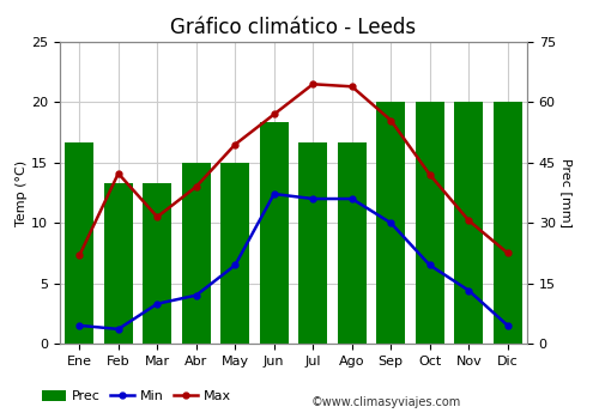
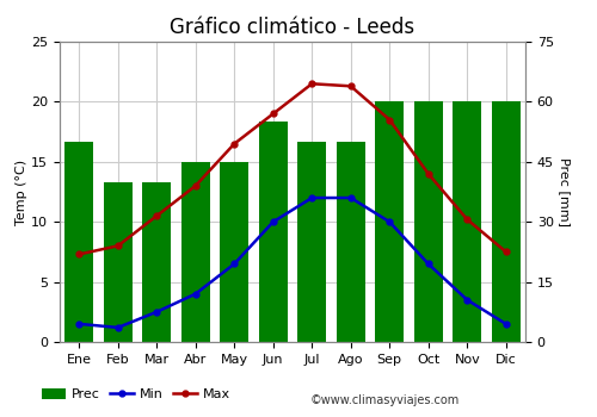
Max/Feb: 14.1 -> 8.0
Min/Mar: 3.3 -> 2.5
Min/Jun: 12.4 -> 10.0
Min/Nov: 4.4 -> 3.5
